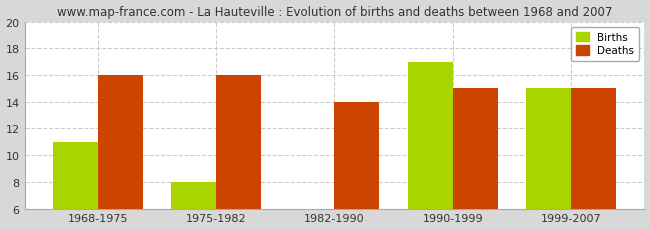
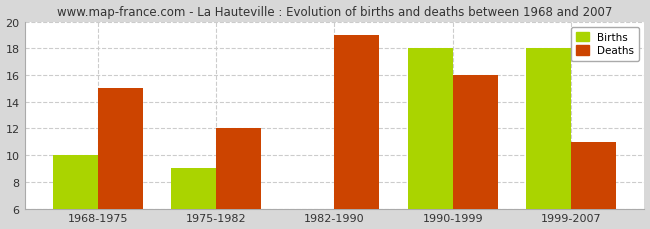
Births/1968-1975: 11 -> 10
Deaths/1968-1975: 16 -> 15
Births/1975-1982: 8 -> 9
Deaths/1975-1982: 16 -> 12
Deaths/1982-1990: 14 -> 19
Births/1990-1999: 17 -> 18
Deaths/1990-1999: 15 -> 16
Births/1999-2007: 15 -> 18
Deaths/1999-2007: 15 -> 11
